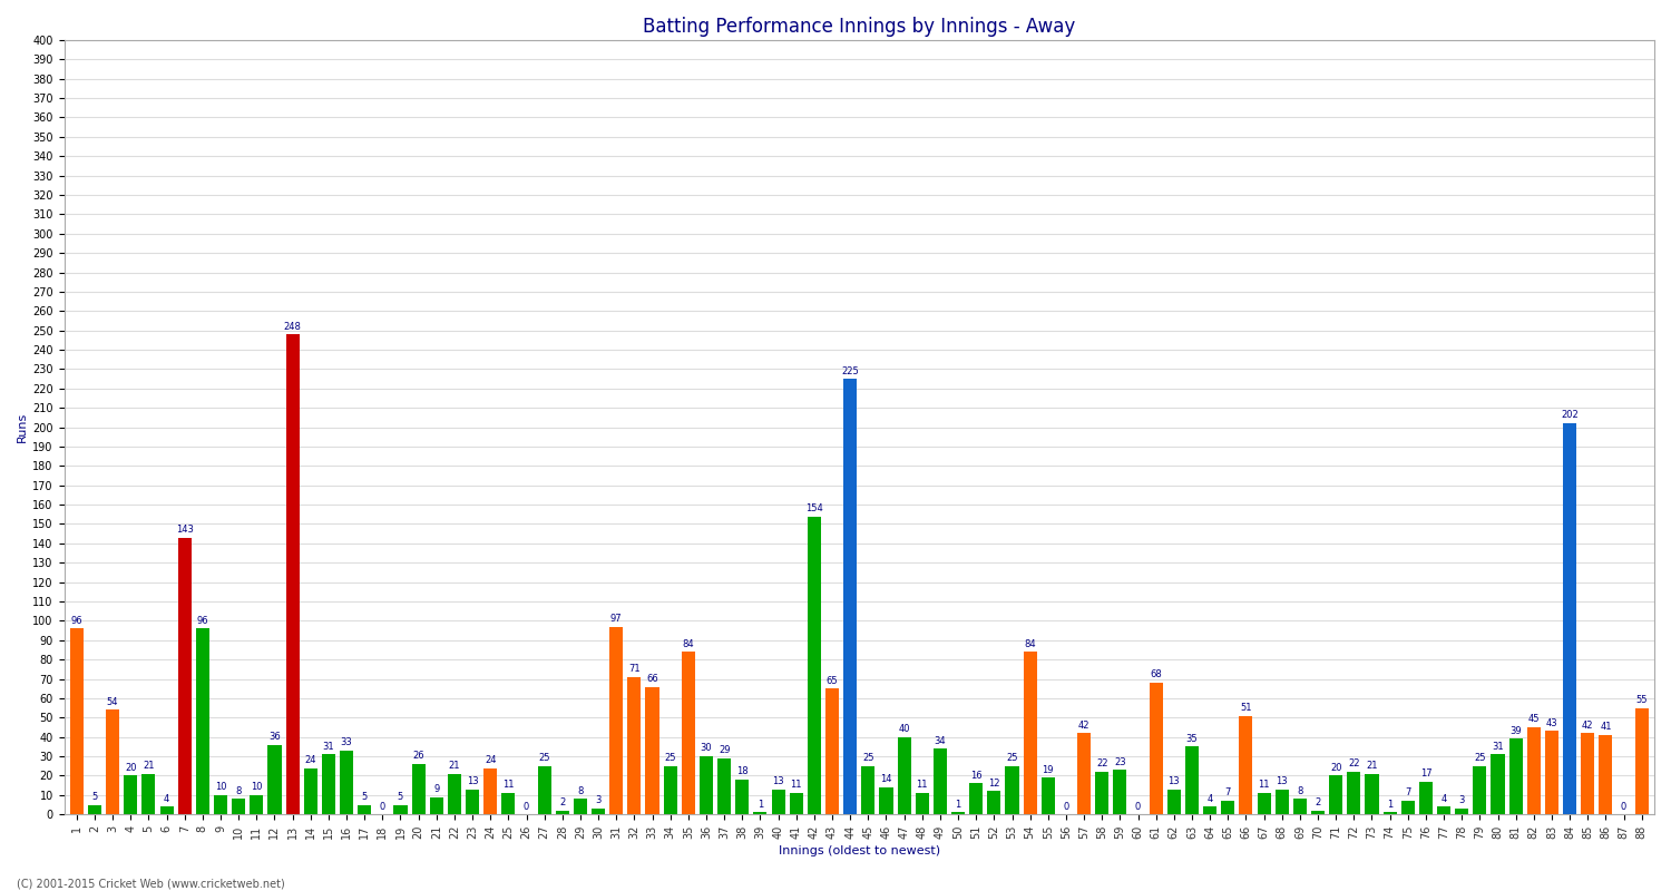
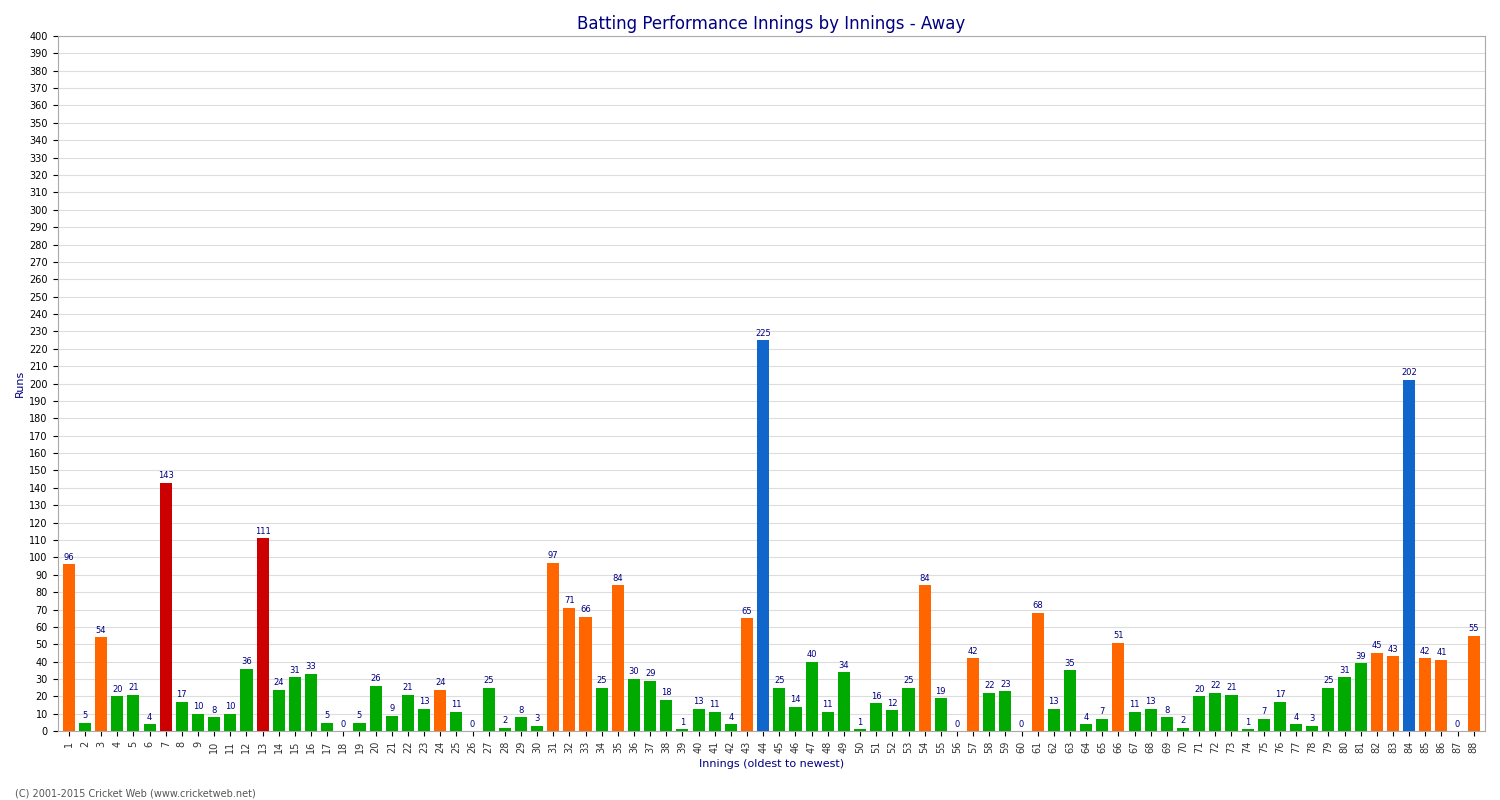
8: 96 -> 17
13: 248 -> 111
42: 154 -> 4
